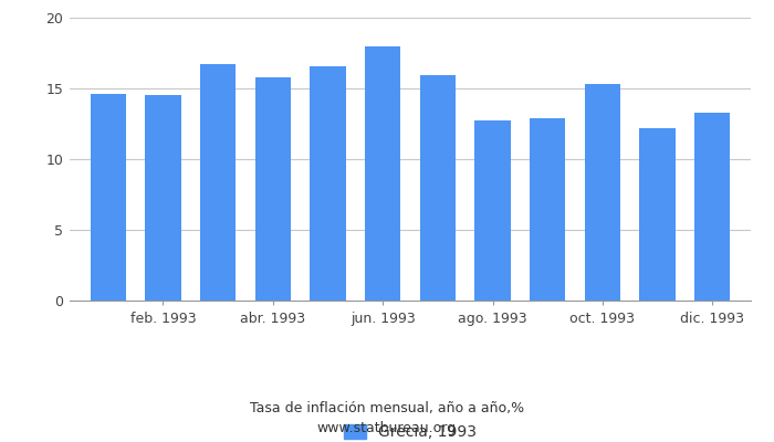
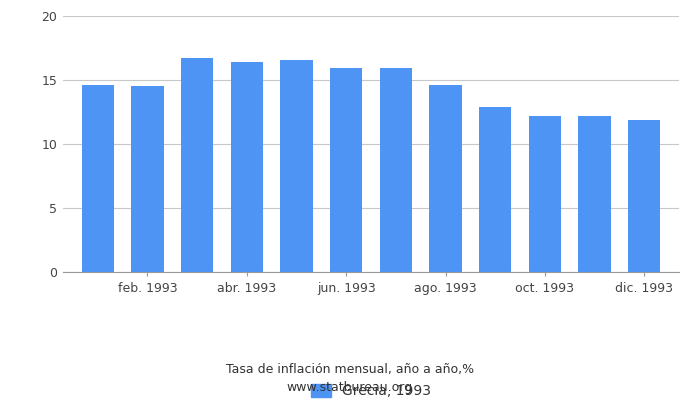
abr. 1993: 15.8 -> 16.4
jun. 1993: 18.0 -> 15.9
ago. 1993: 12.7 -> 14.6
oct. 1993: 15.3 -> 12.2
dic. 1993: 13.3 -> 11.9
